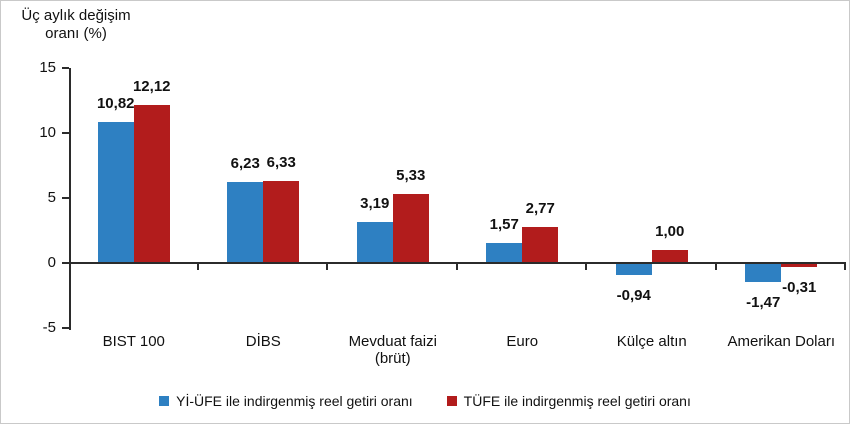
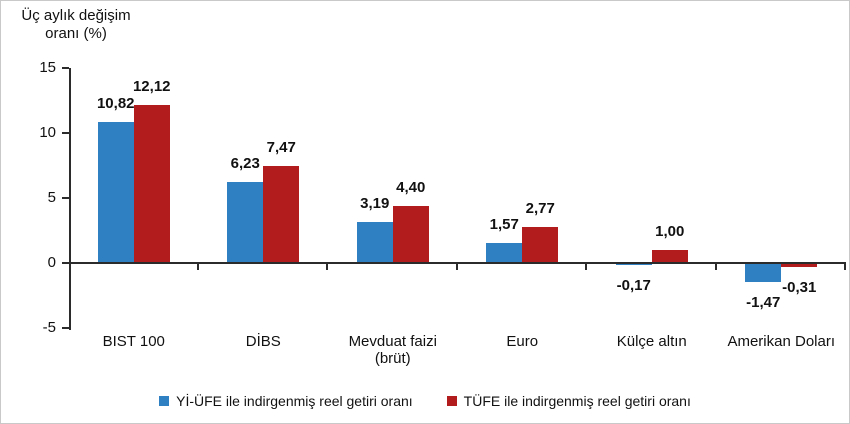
TÜFE ile indirgenmiş reel getiri oranı/DİBS: 6,33 -> 7,47
TÜFE ile indirgenmiş reel getiri oranı/Mevduat faizi (brüt): 5,33 -> 4,40
Yİ-ÜFE ile indirgenmiş reel getiri oranı/Külçe altın: -0,94 -> -0,17
